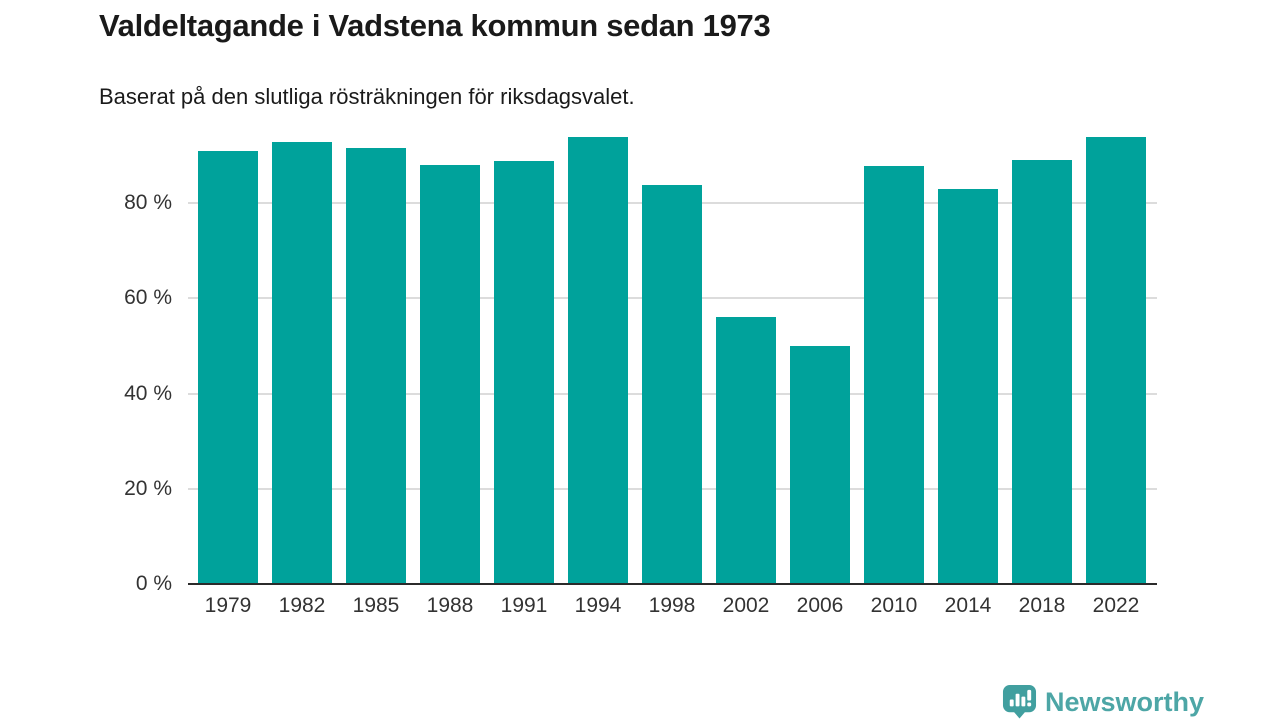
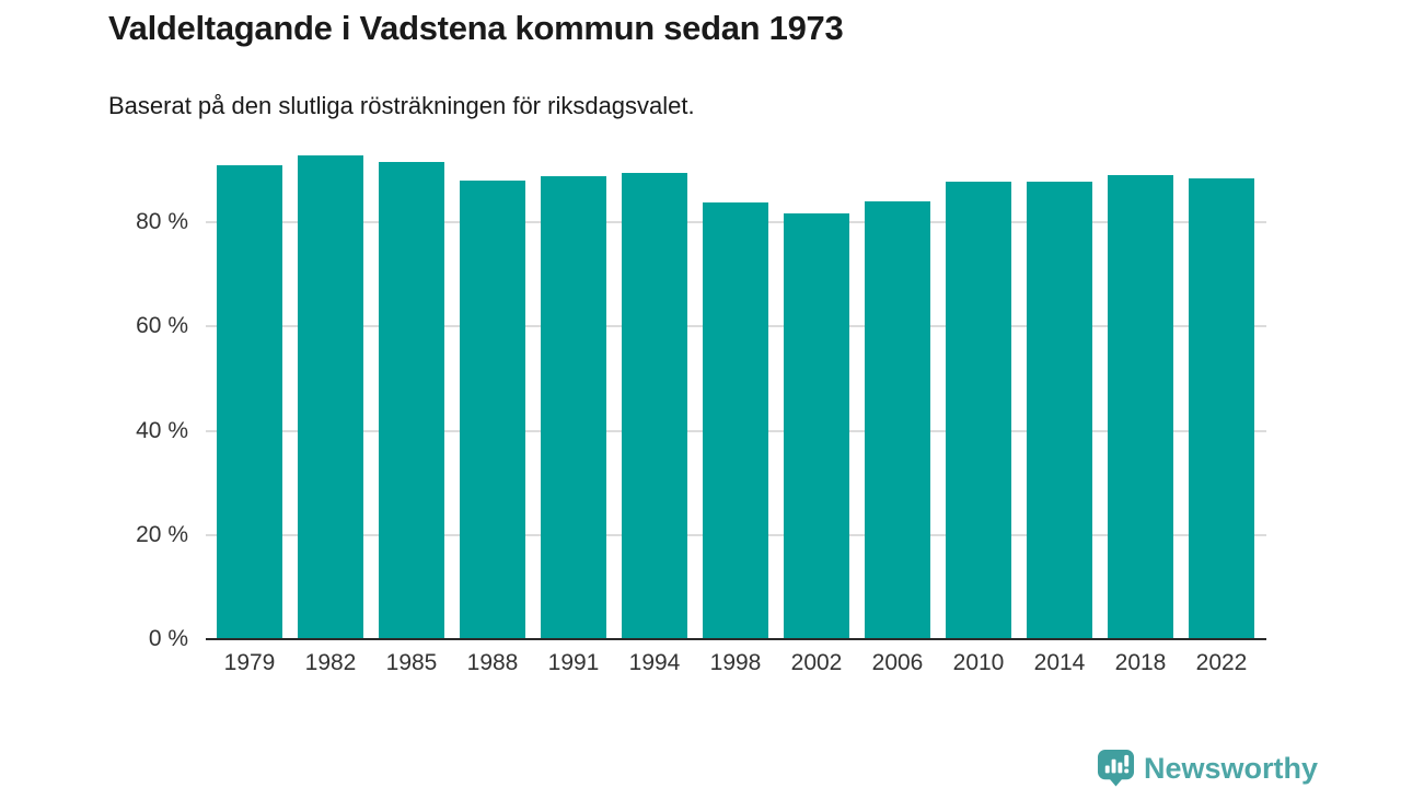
1994: 94% -> 90%
2002: 56% -> 82%
2006: 50% -> 84%
2014: 83% -> 88%
2022: 94% -> 88%
